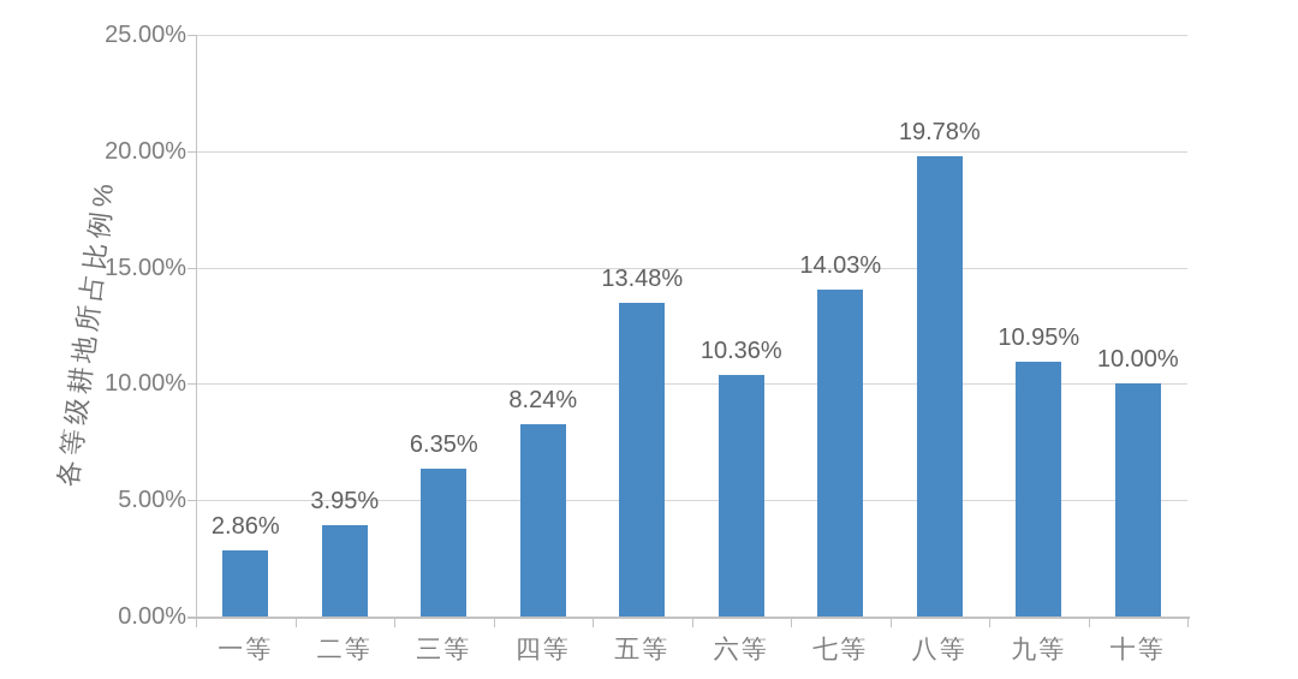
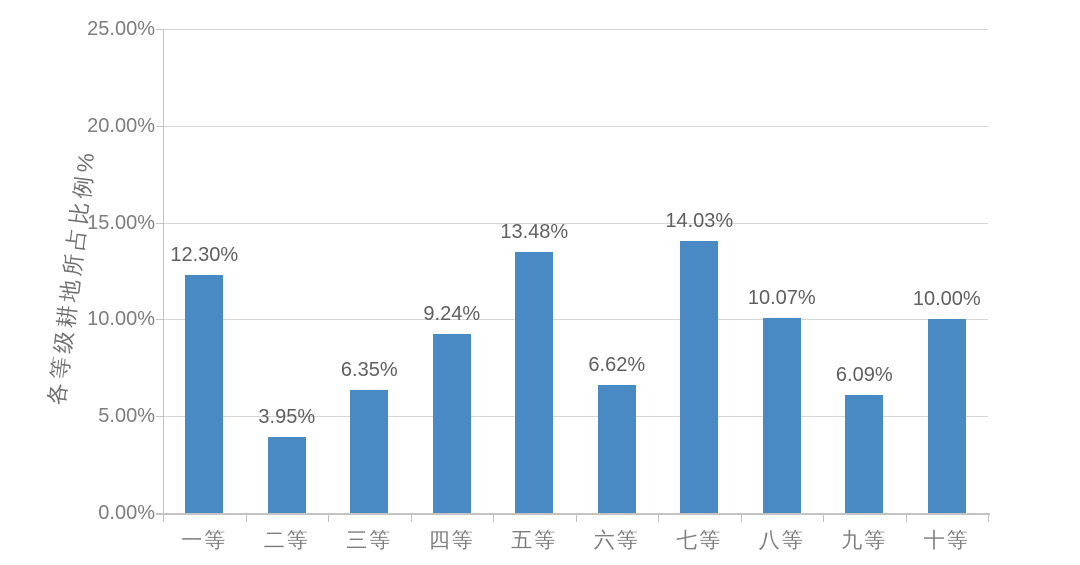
一等: 2.86% -> 12.30%
四等: 8.24% -> 9.24%
六等: 10.36% -> 6.62%
八等: 19.78% -> 10.07%
九等: 10.95% -> 6.09%
